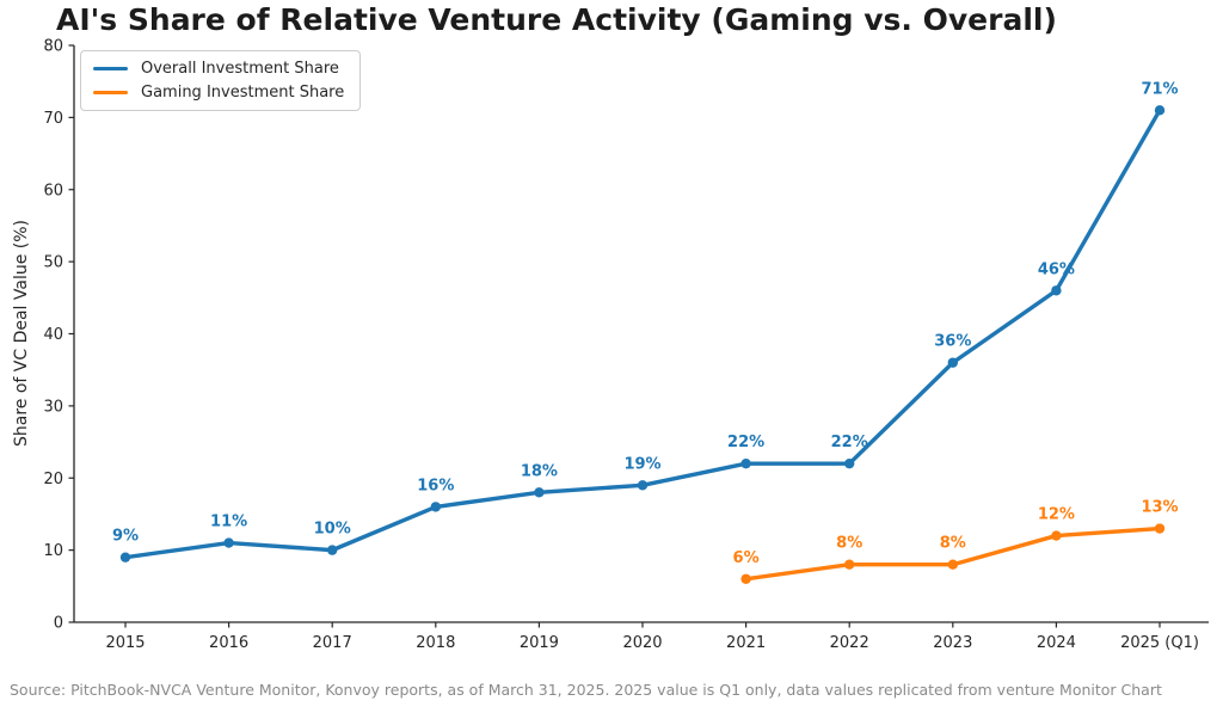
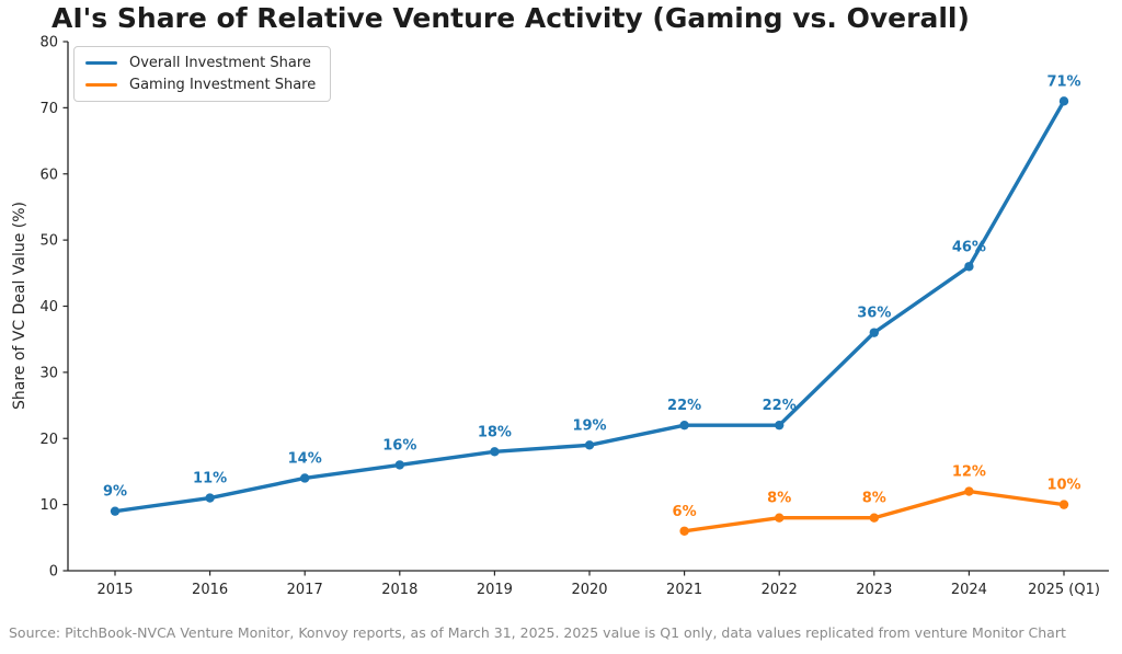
Overall Investment Share/2017: 10% -> 14%
Gaming Investment Share/2025 (Q1): 13% -> 10%
